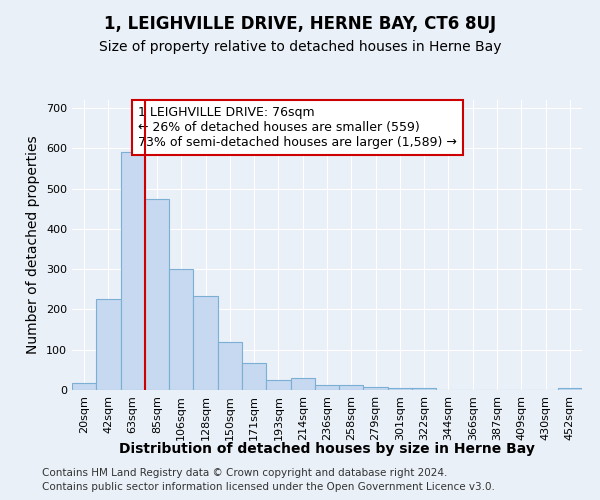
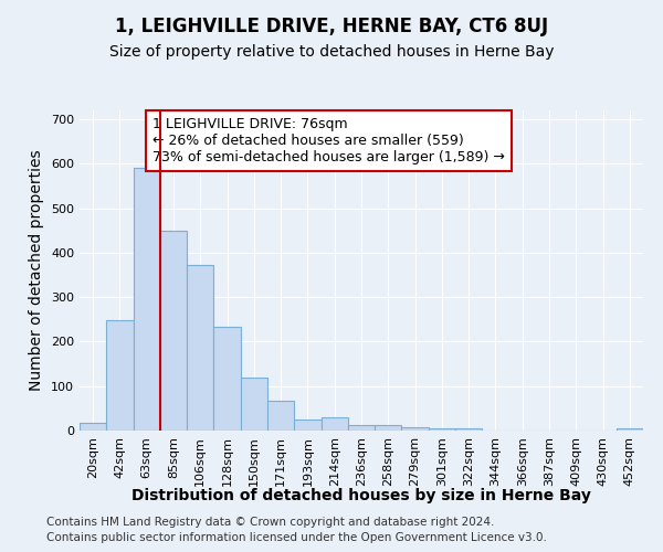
42sqm: 225 -> 248
85sqm: 475 -> 450
106sqm: 300 -> 373
